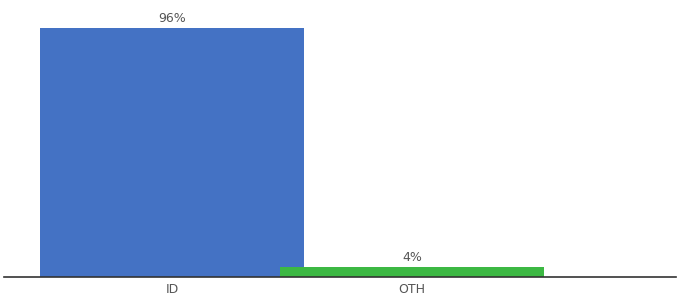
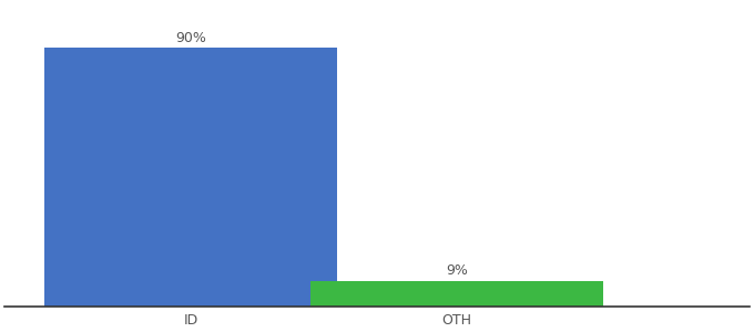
ID: 96% -> 90%
OTH: 4% -> 9%
